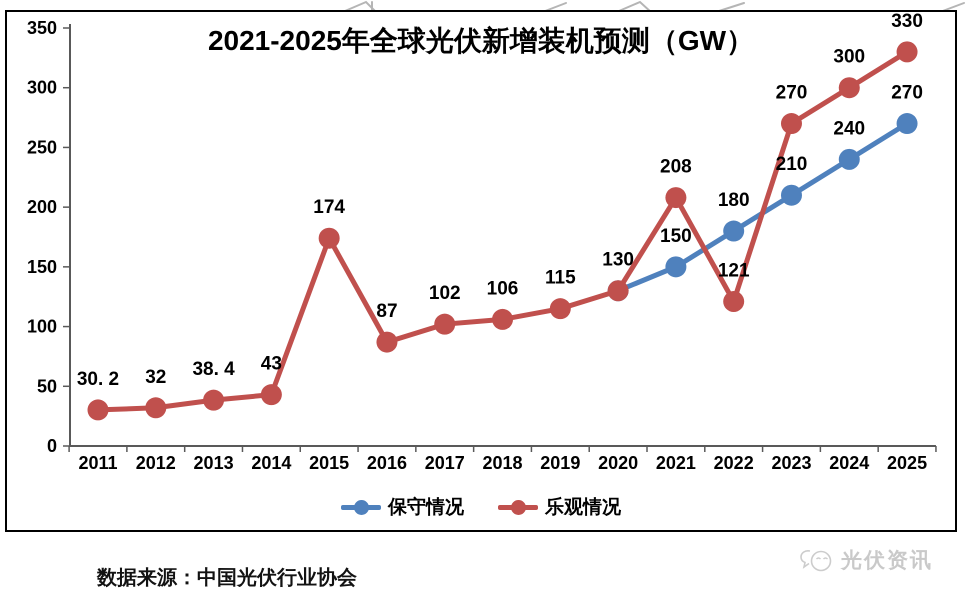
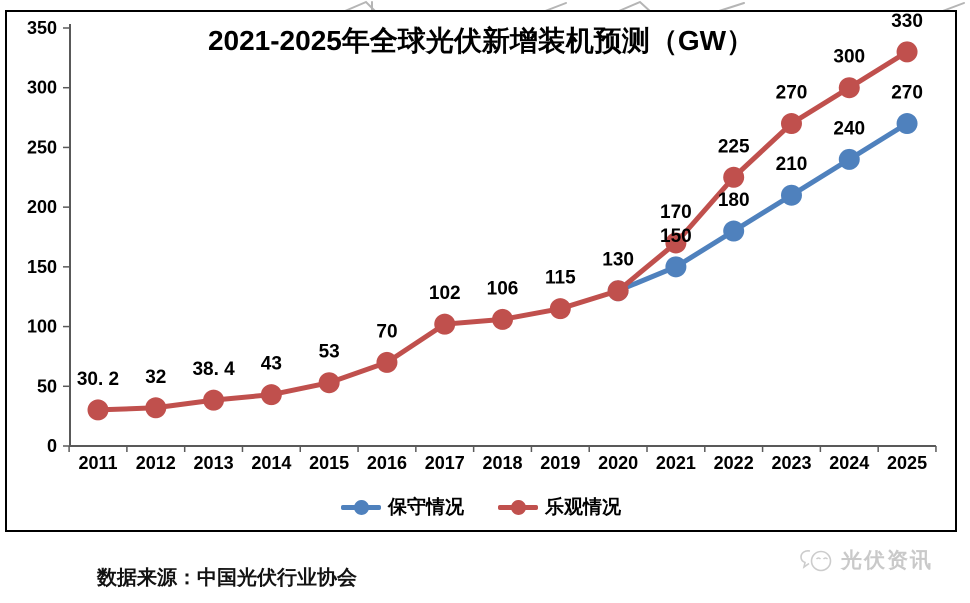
乐观情况/2015: 174 -> 53
乐观情况/2016: 87 -> 70
乐观情况/2021: 208 -> 170
乐观情况/2022: 121 -> 225
